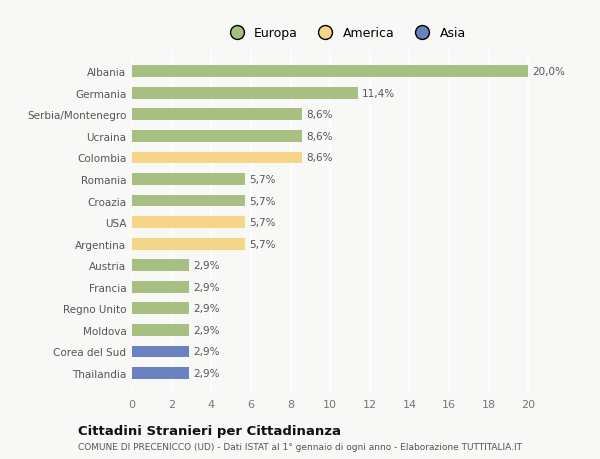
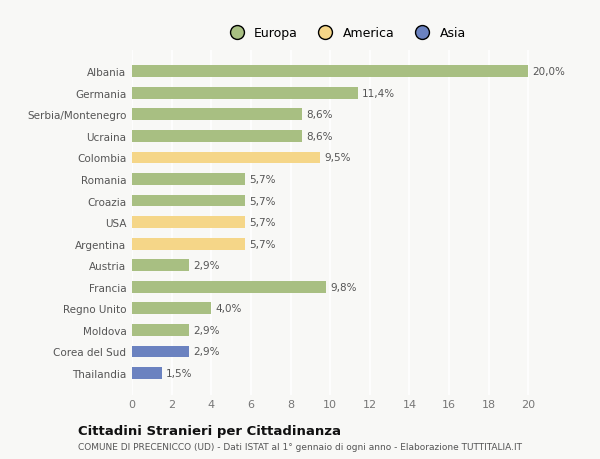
Colombia: 8,6% -> 9,5%
Francia: 2,9% -> 9,8%
Regno Unito: 2,9% -> 4,0%
Thailandia: 2,9% -> 1,5%
